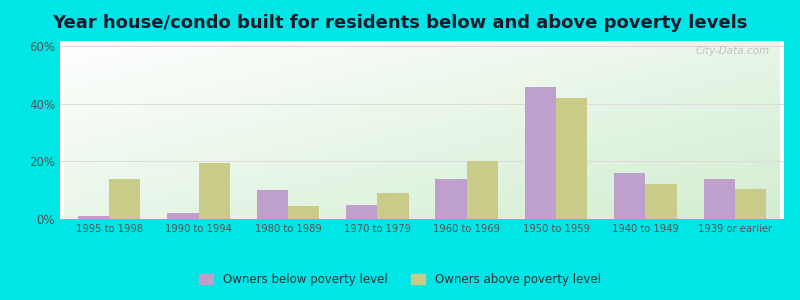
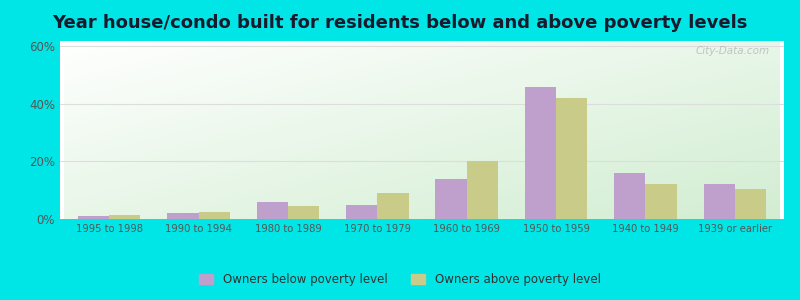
Owners above poverty level/1995 to 1998: 14.0% -> 1.5%
Owners above poverty level/1990 to 1994: 19.5% -> 2.5%
Owners below poverty level/1980 to 1989: 10% -> 6%
Owners below poverty level/1939 or earlier: 14% -> 12%
